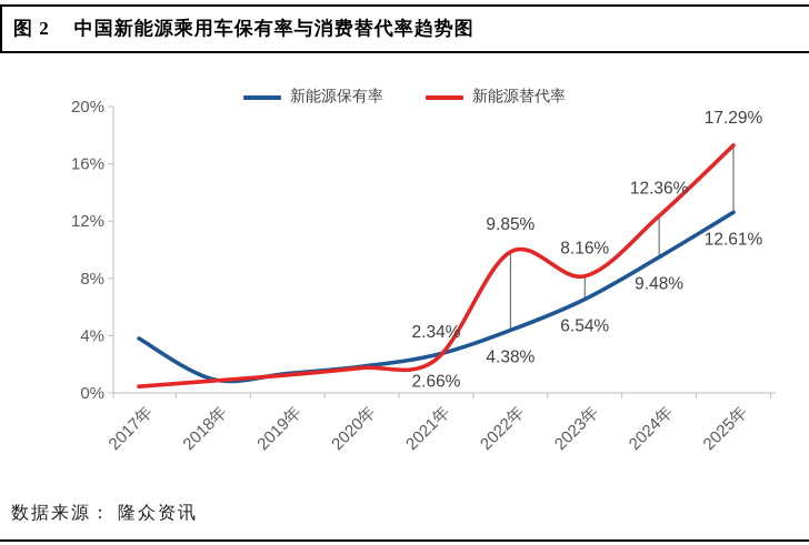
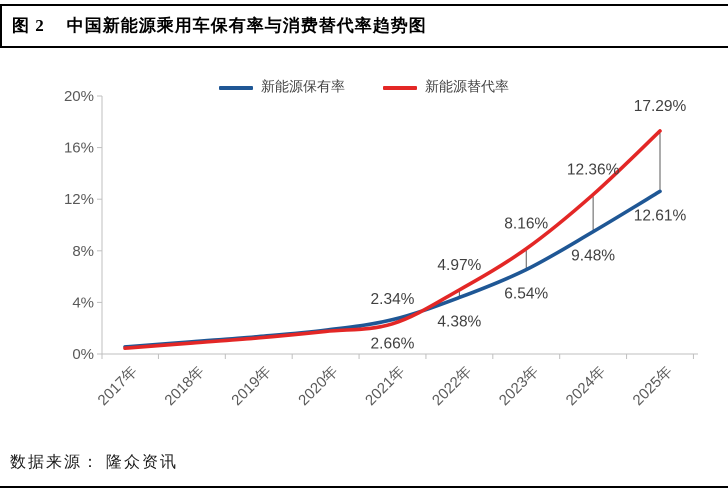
新能源保有率/2017年: 3.8% -> 0.6%
新能源替代率/2022年: 9.85% -> 4.97%
